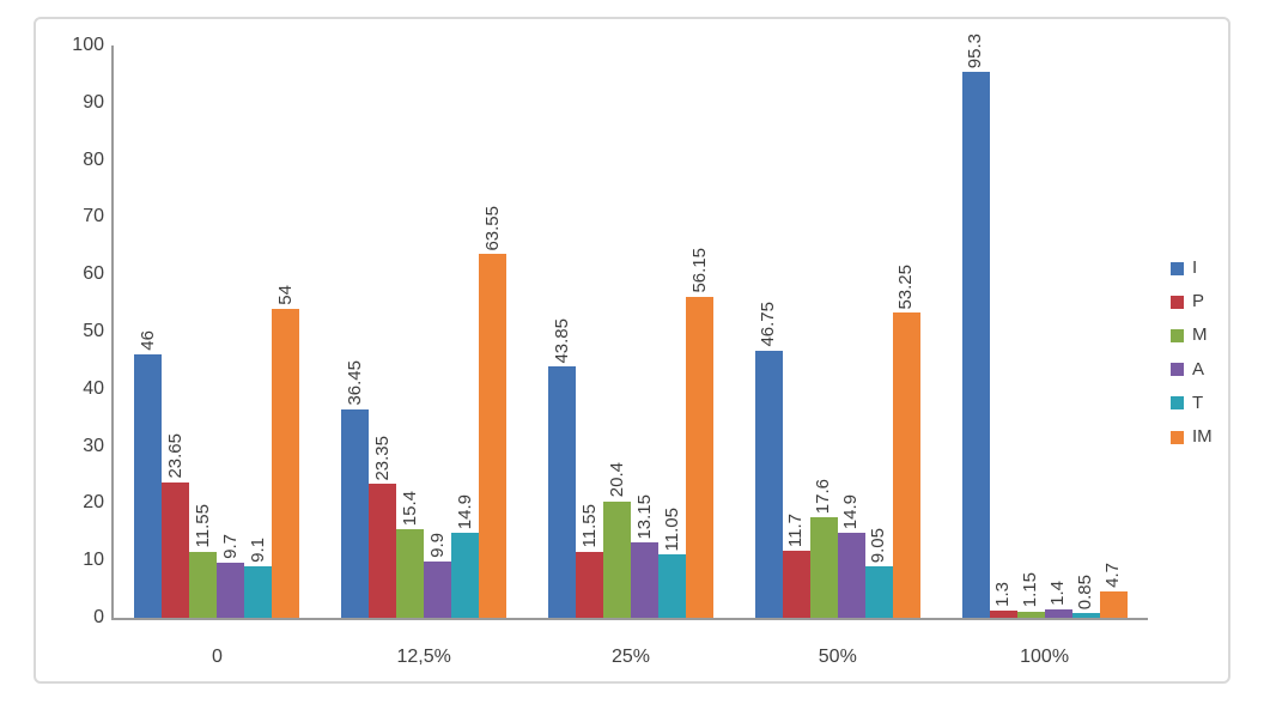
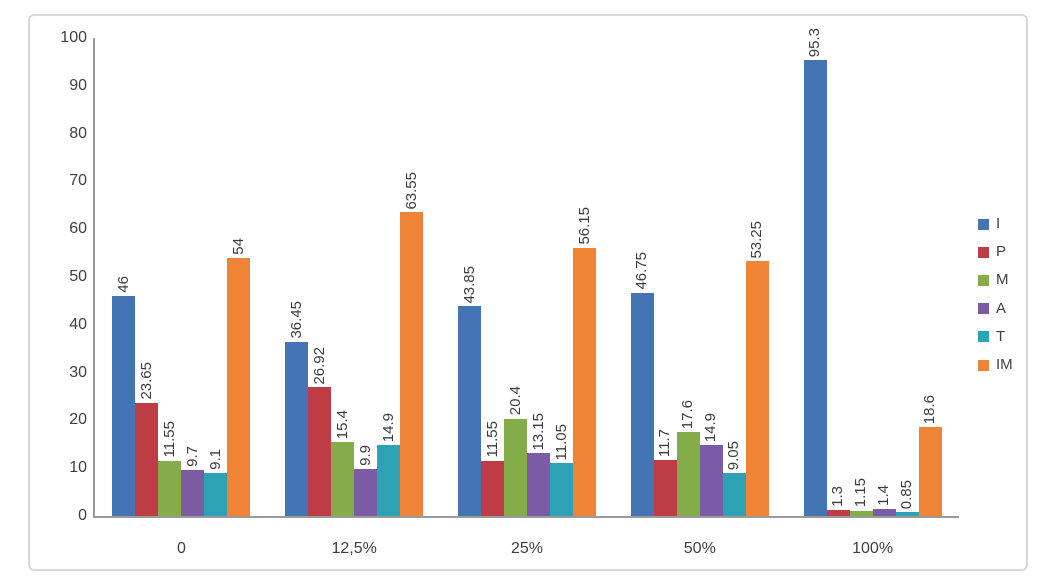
P/12,5%: 23.35 -> 26.92
IM/100%: 4.7 -> 18.6
